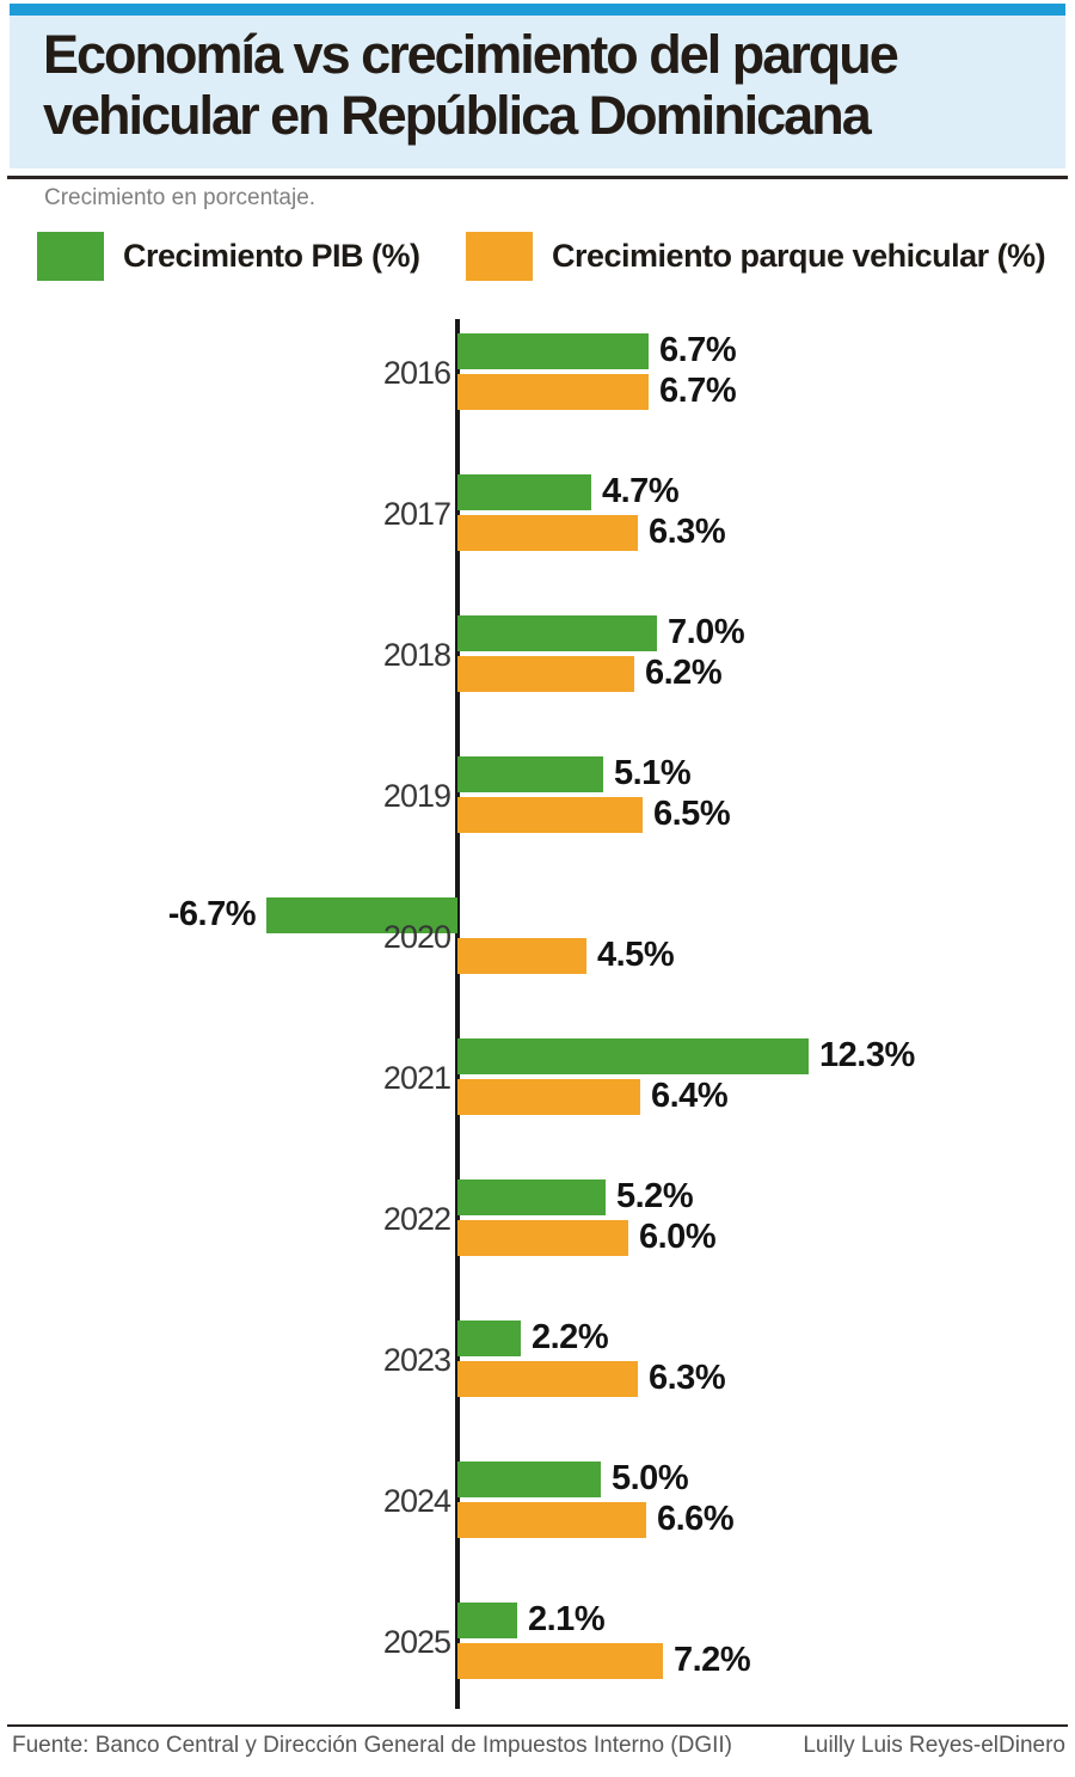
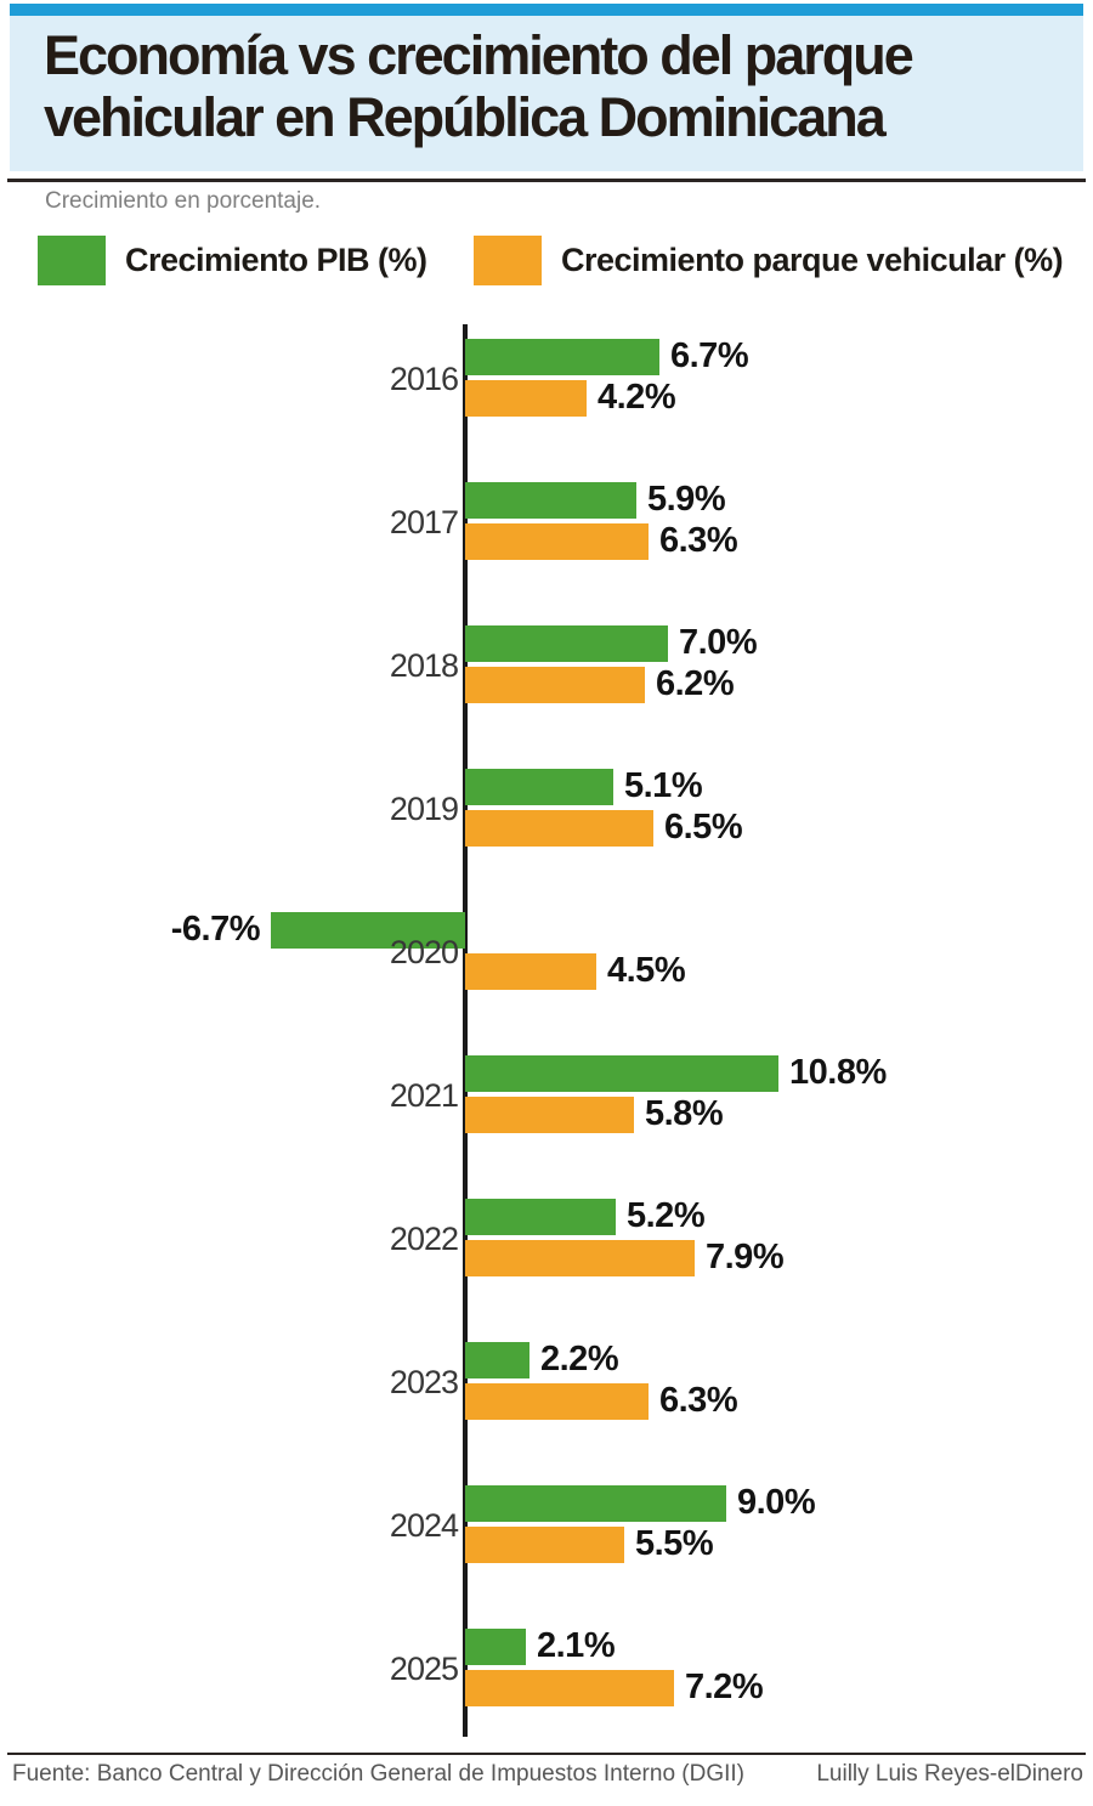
Crecimiento parque vehicular (%)/2016: 6.7% -> 4.2%
Crecimiento PIB (%)/2017: 4.7% -> 5.9%
Crecimiento PIB (%)/2021: 12.3% -> 10.8%
Crecimiento parque vehicular (%)/2021: 6.4% -> 5.8%
Crecimiento parque vehicular (%)/2022: 6.0% -> 7.9%
Crecimiento PIB (%)/2024: 5.0% -> 9.0%
Crecimiento parque vehicular (%)/2024: 6.6% -> 5.5%
